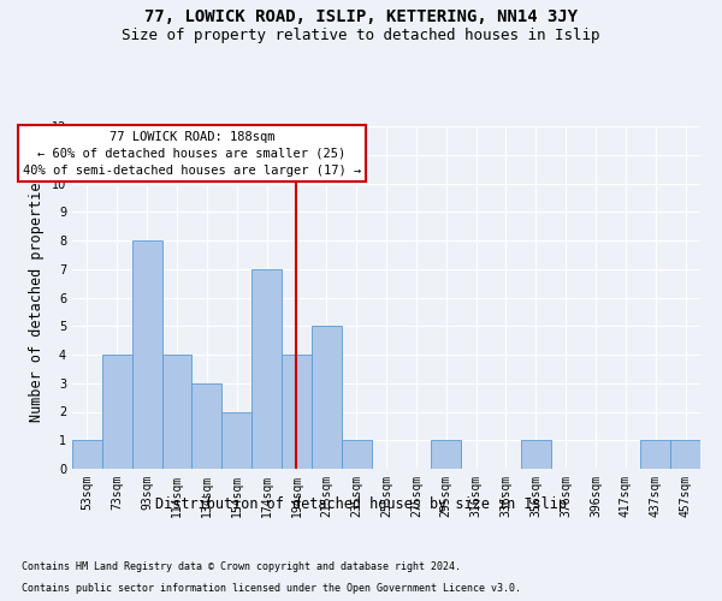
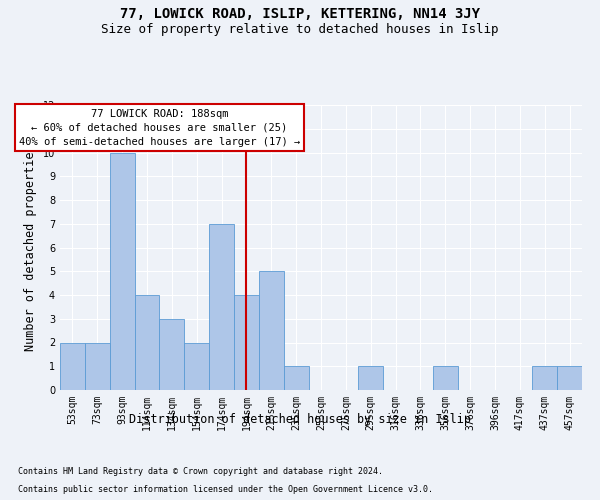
53sqm: 1 -> 2
73sqm: 4 -> 2
93sqm: 8 -> 10
